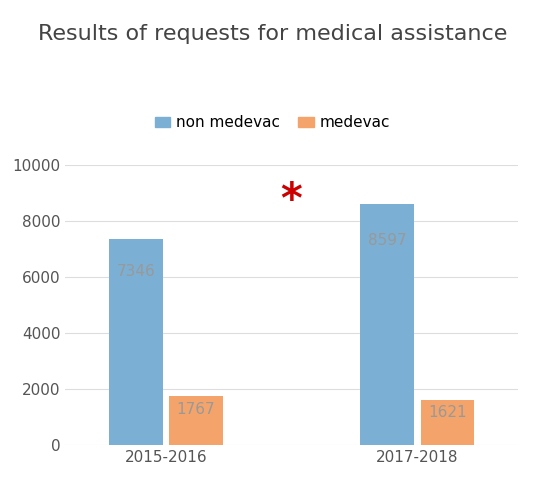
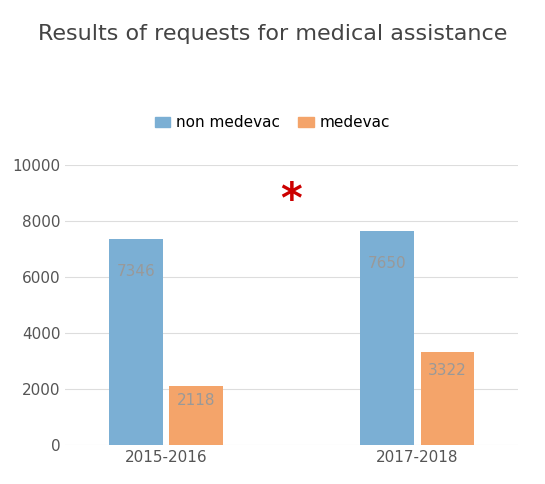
medevac/2015-2016: 1767 -> 2118
non medevac/2017-2018: 8600 -> 7650
medevac/2017-2018: 1621 -> 3322
